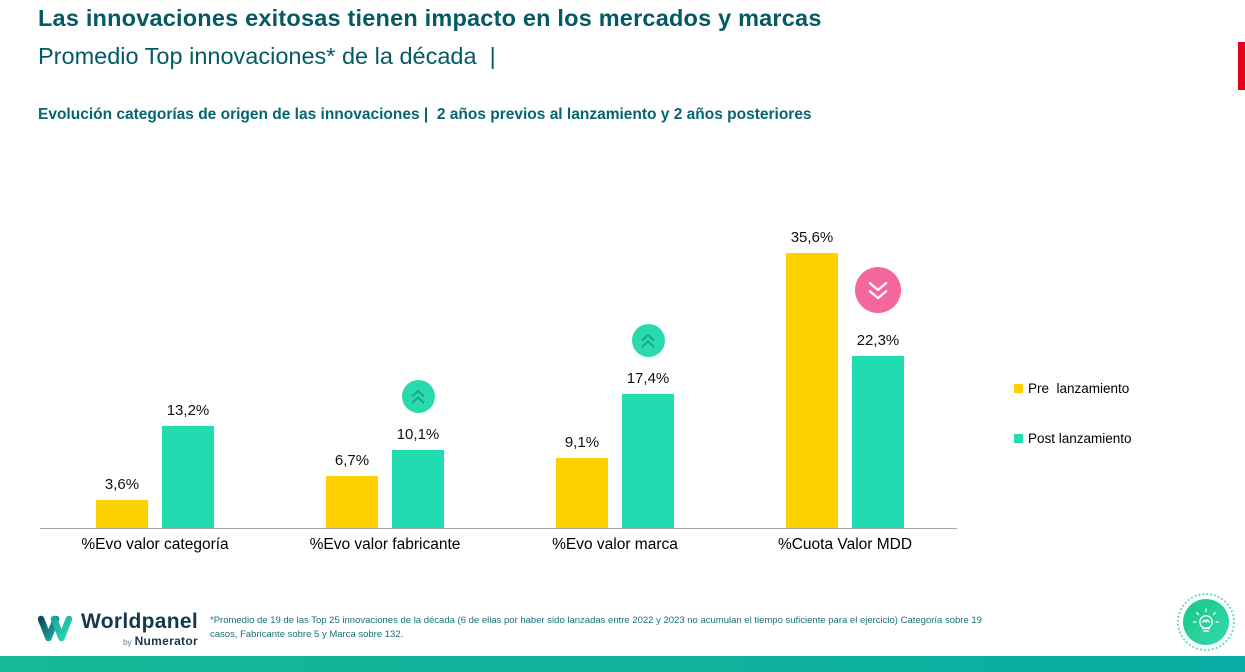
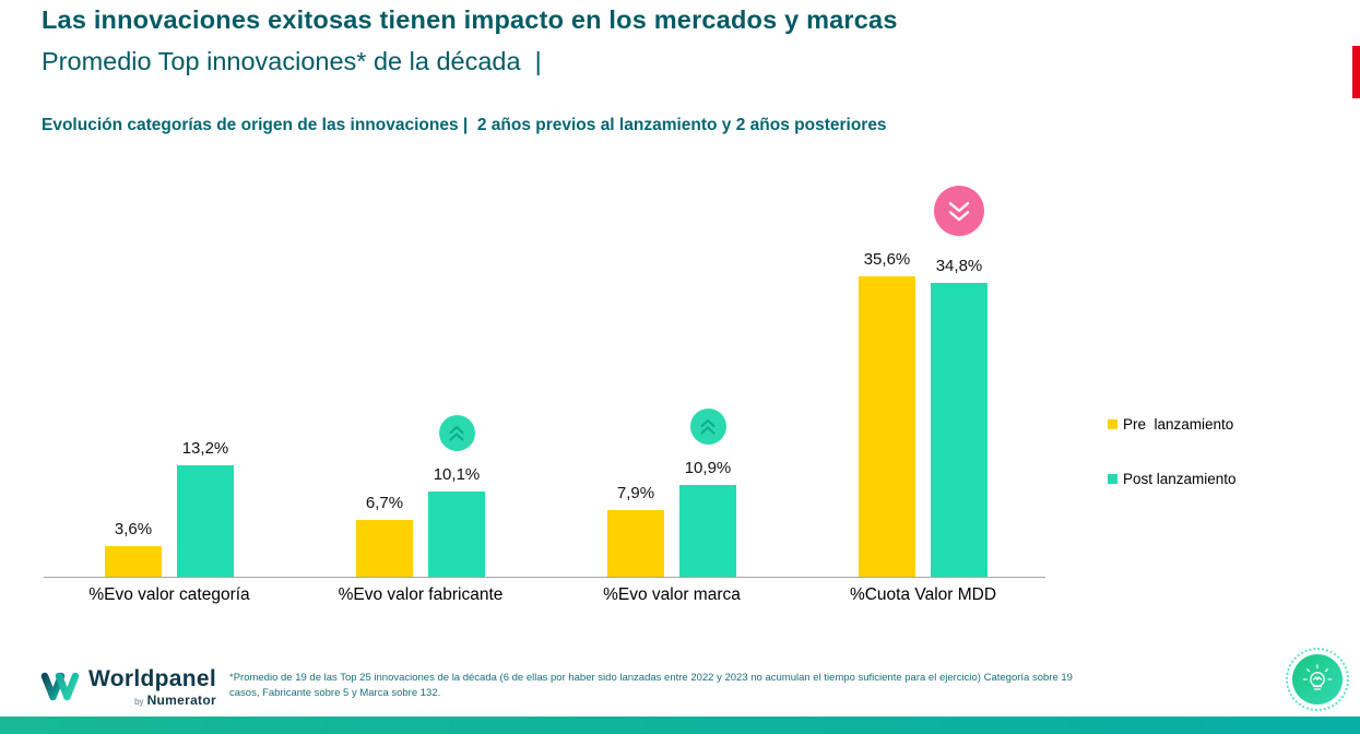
Pre lanzamiento/%Evo valor marca: 9,1% -> 7,9%
Post lanzamiento/%Evo valor marca: 17,4% -> 10,9%
Post lanzamiento/%Cuota Valor MDD: 22,3% -> 34,8%
